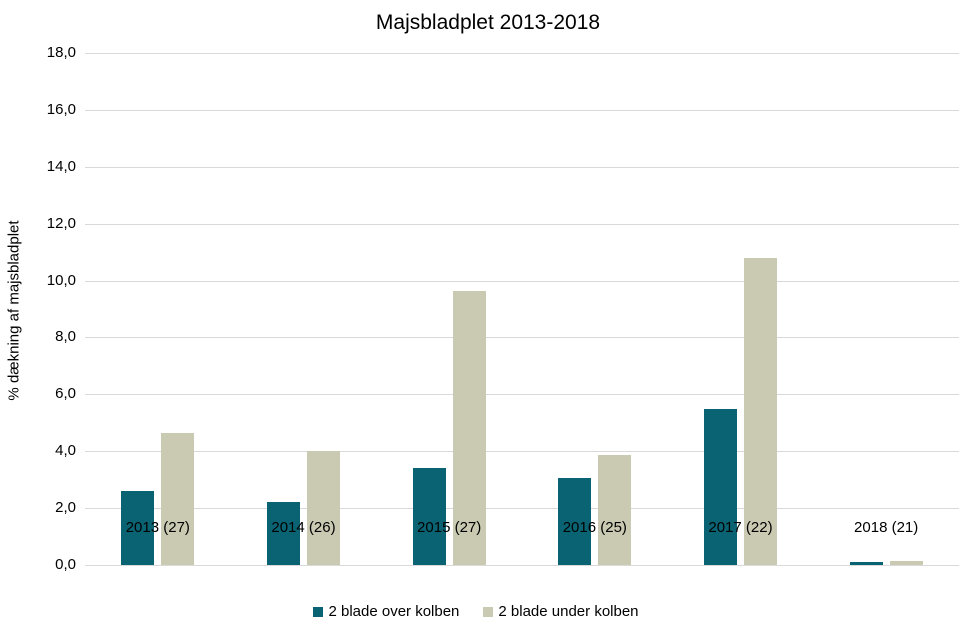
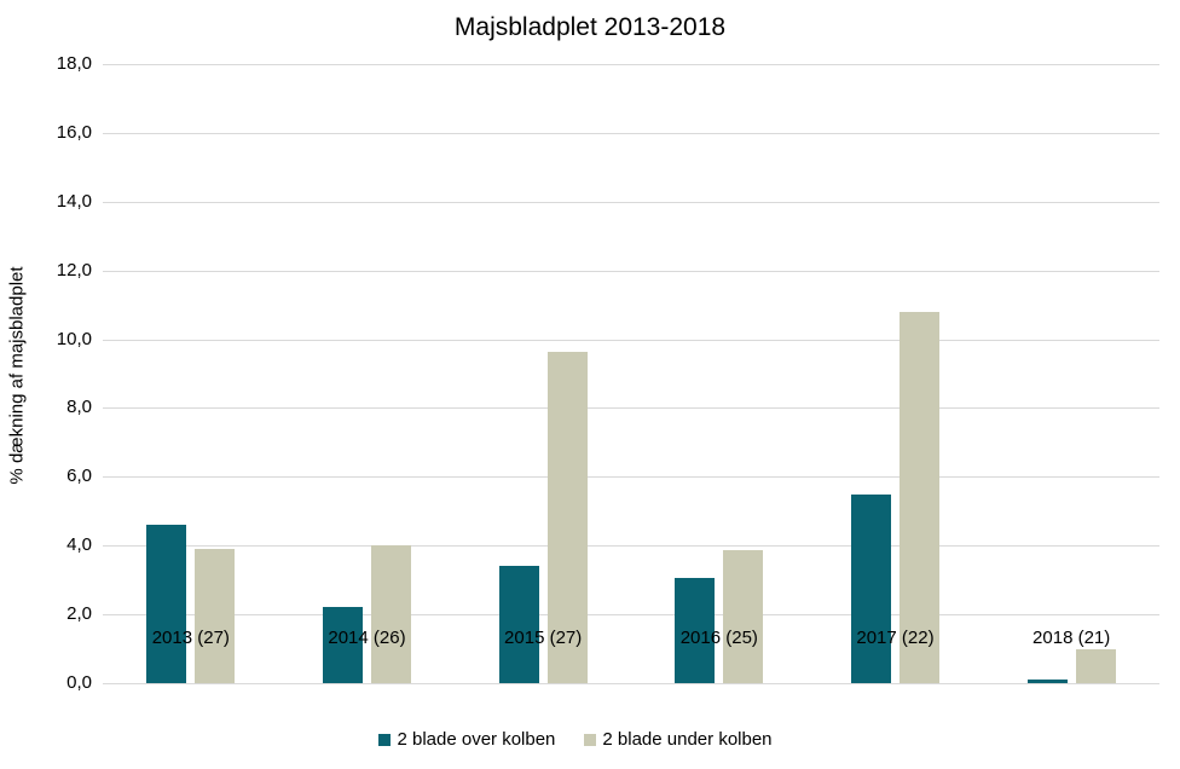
2 blade over kolben/2013 (27): 2,6 -> 4,6
2 blade under kolben/2013 (27): 4,7 -> 3,9
2 blade under kolben/2018 (21): 0,1 -> 1,0
